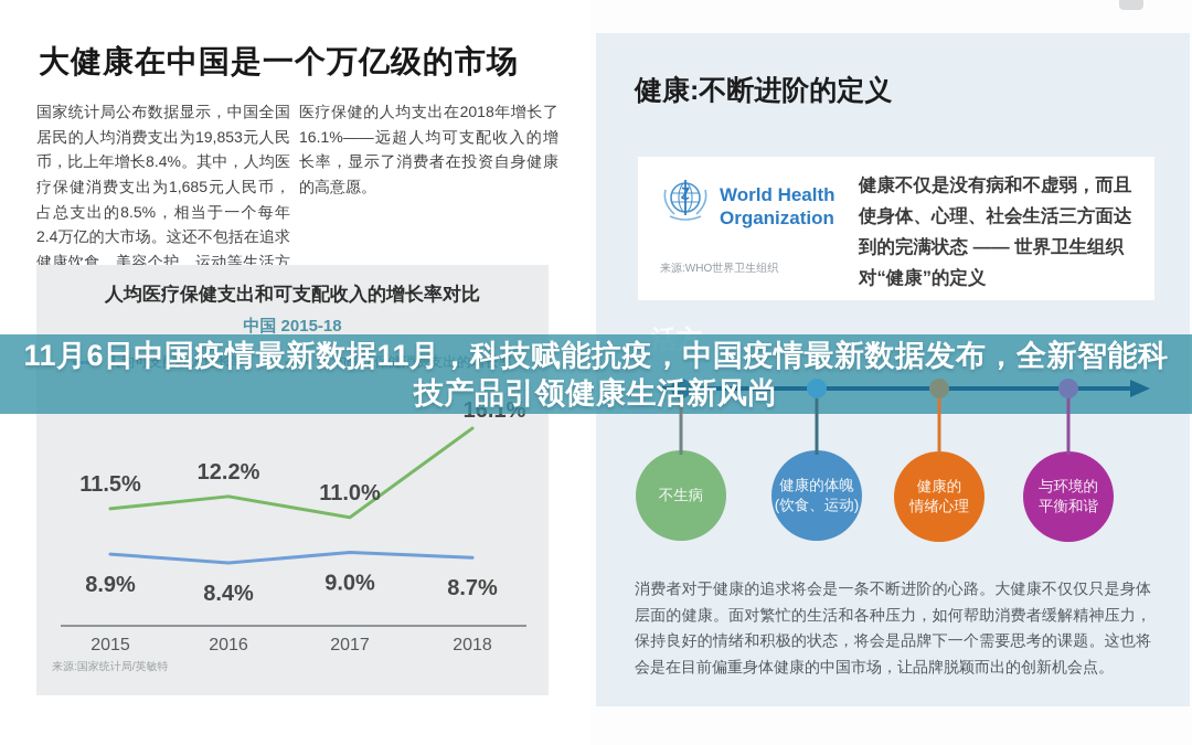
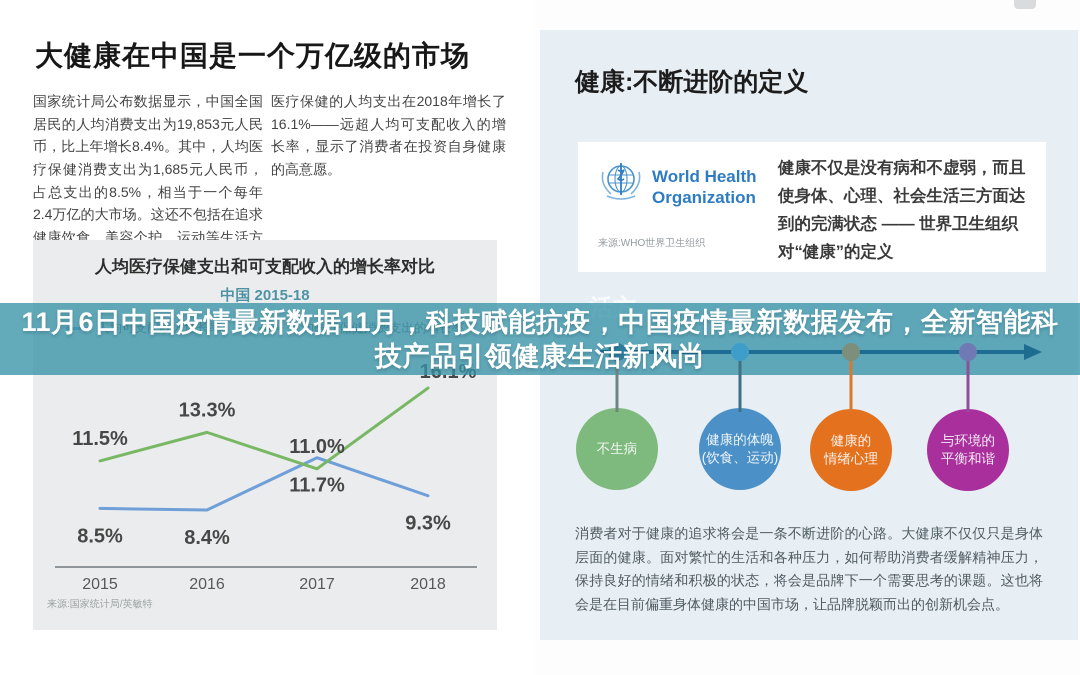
人均可支配收入增长率/2015: 8.9% -> 8.5%
人均医疗保健消费支出的增长率/2016: 12.2% -> 13.3%
人均可支配收入增长率/2017: 9.0% -> 11.7%
人均可支配收入增长率/2018: 8.7% -> 9.3%
